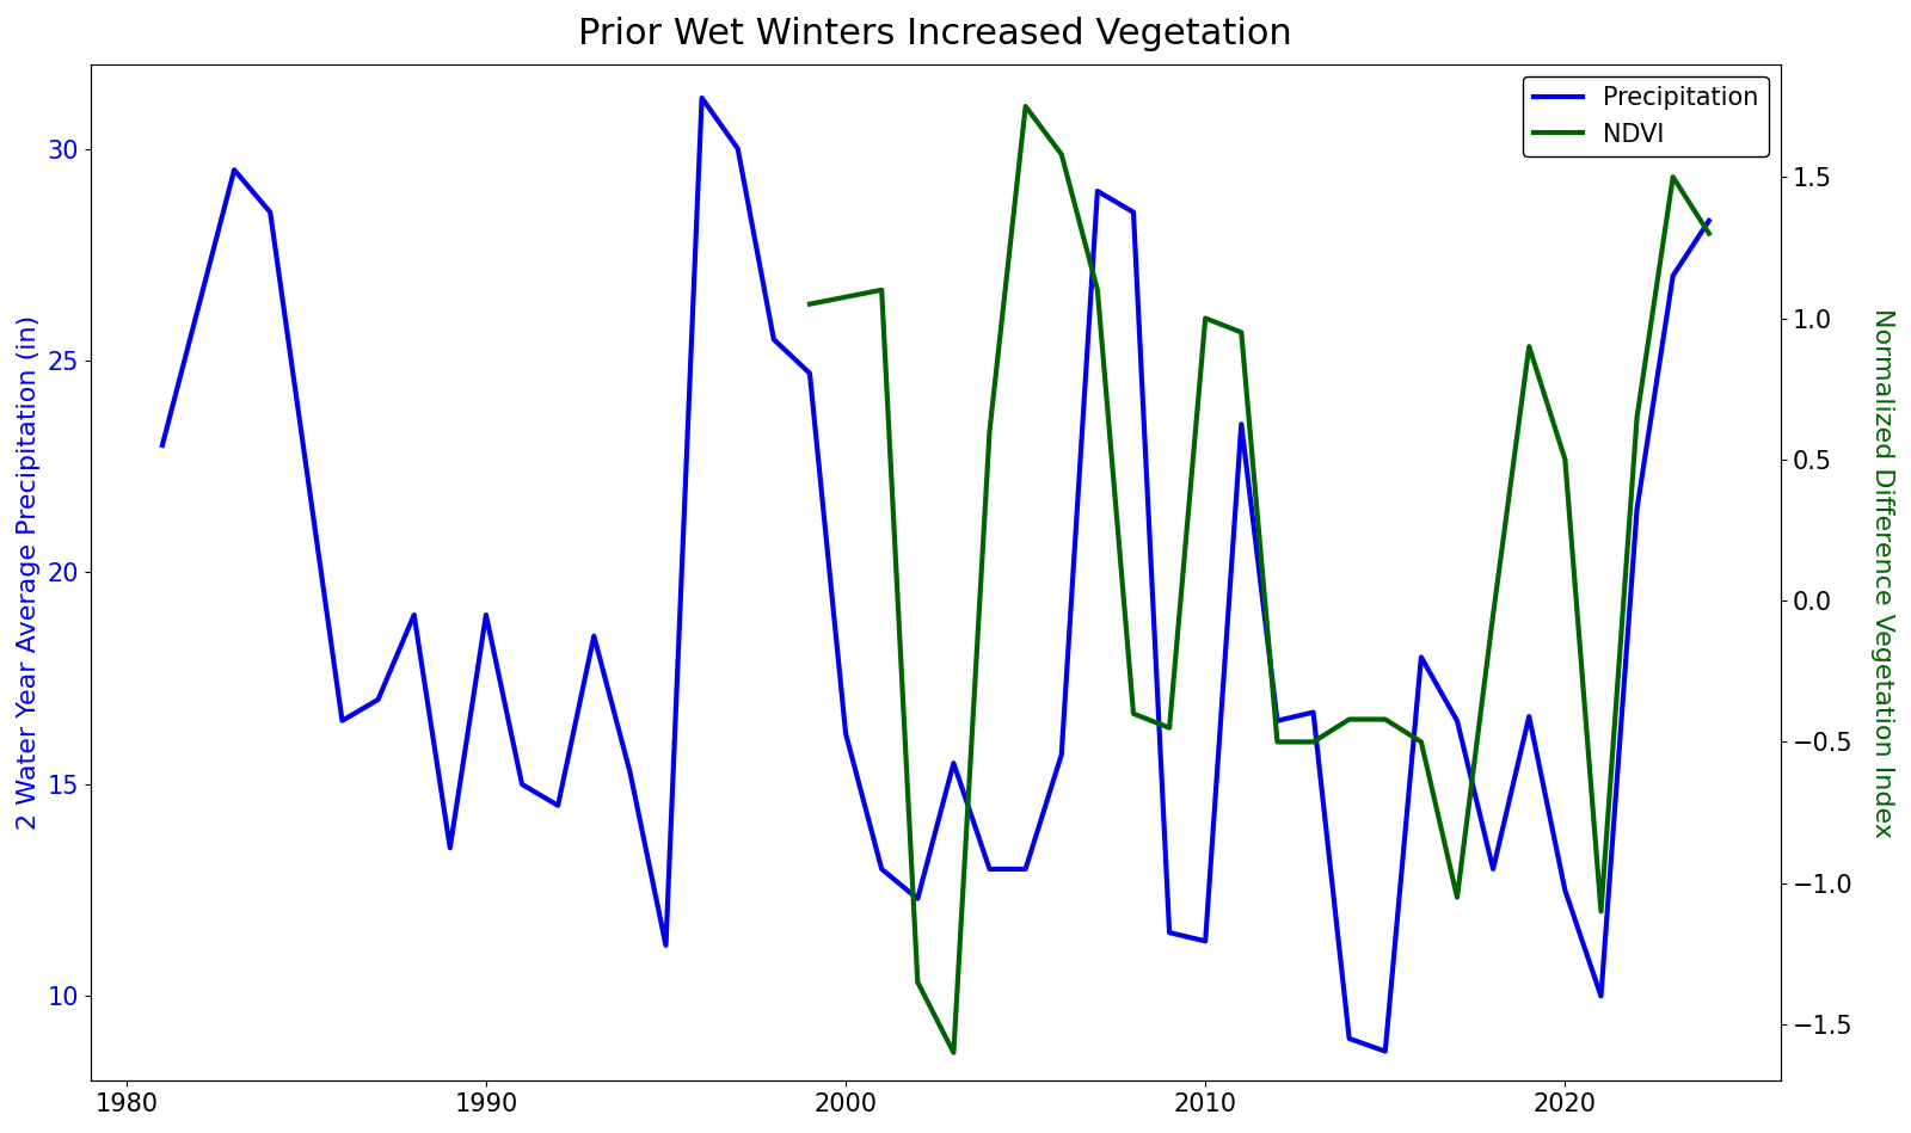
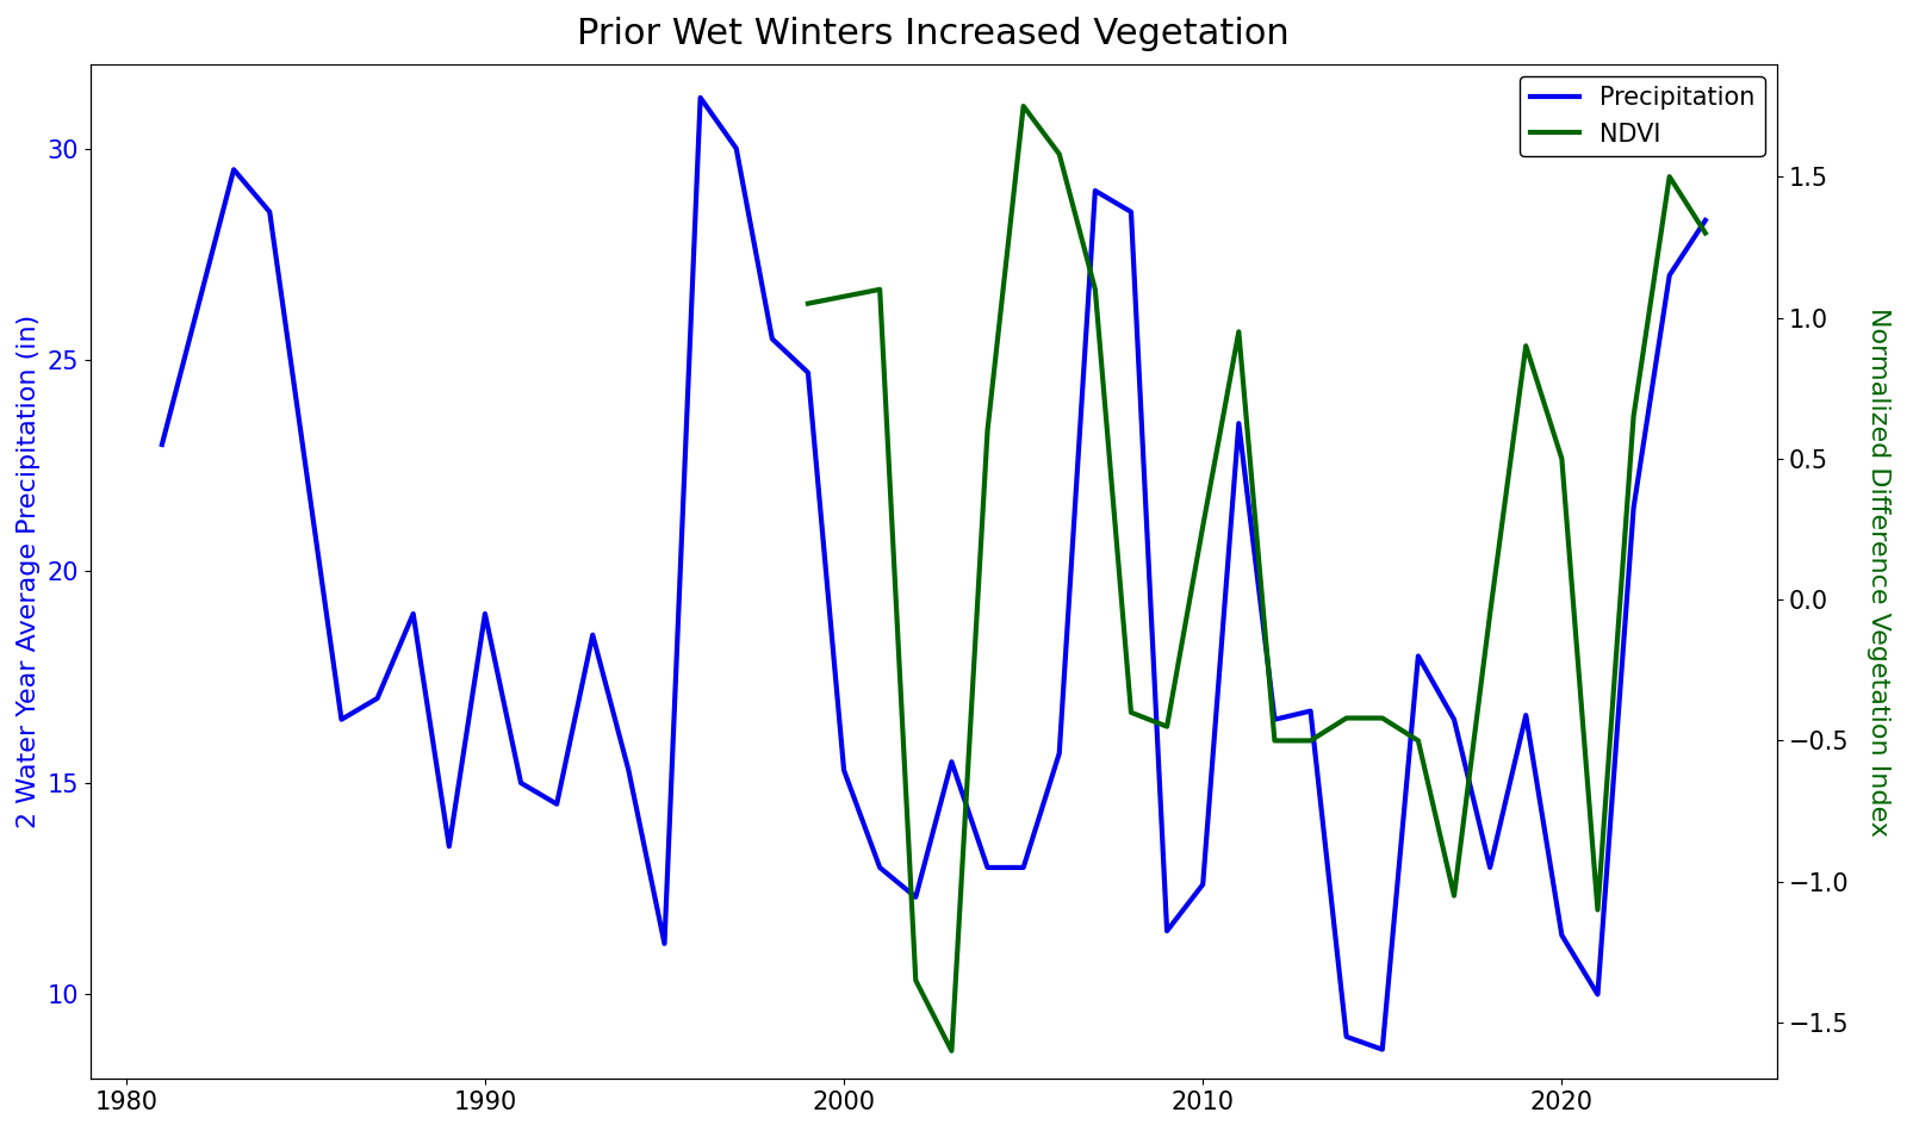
Precipitation/2000: 16.2 -> 15.3
Precipitation/2010: 11.3 -> 12.6
NDVI/2010: 1.00 -> 0.26
Precipitation/2020: 12.5 -> 11.4
